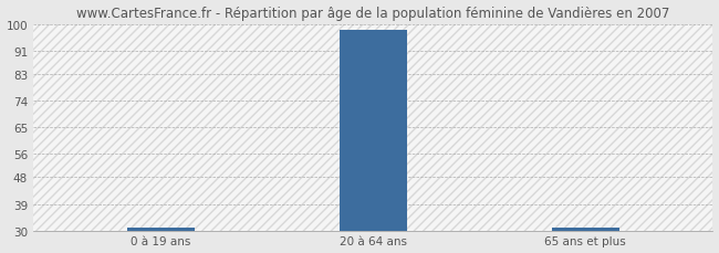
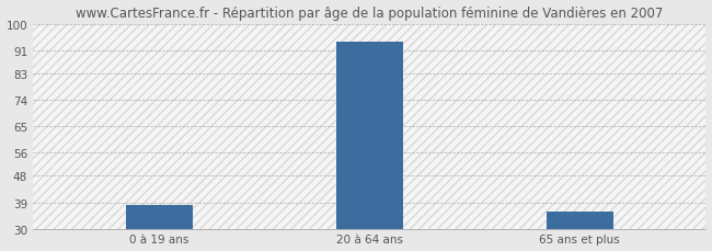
0 à 19 ans: 31 -> 38
20 à 64 ans: 98 -> 94
65 ans et plus: 31 -> 36
